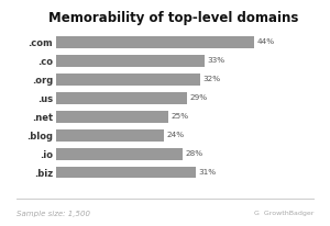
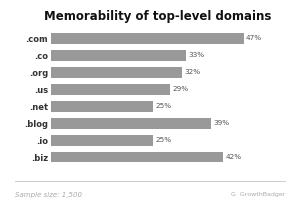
.com: 44% -> 47%
.blog: 24% -> 39%
.io: 28% -> 25%
.biz: 31% -> 42%
